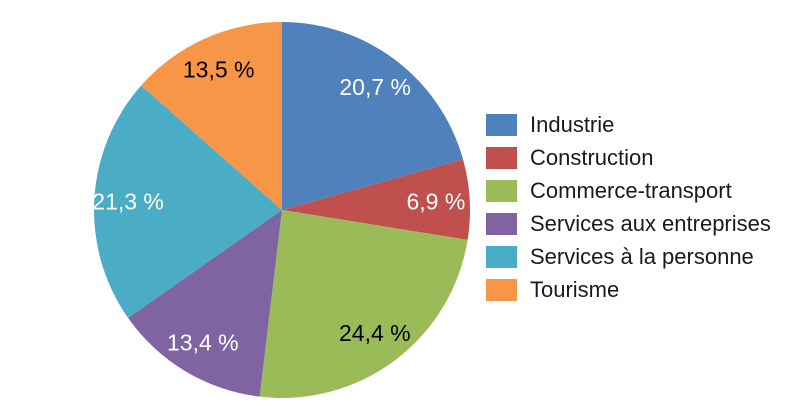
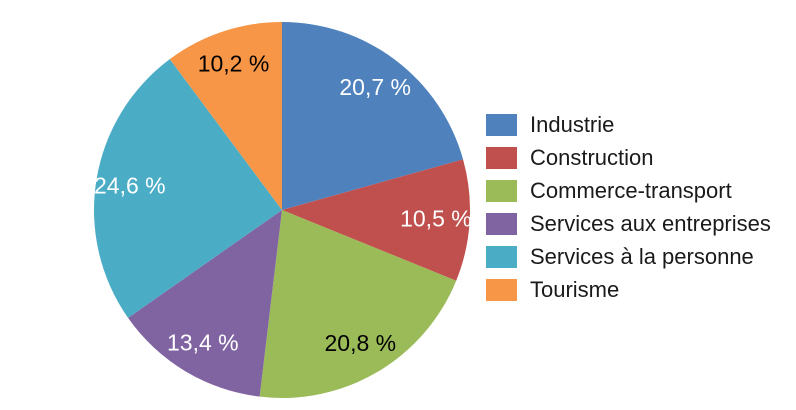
Construction: 6,9 -> 10,5
Commerce-transport: 24,4 -> 20,8
Services à la personne: 21,3 -> 24,6
Tourisme: 13,5 -> 10,2
